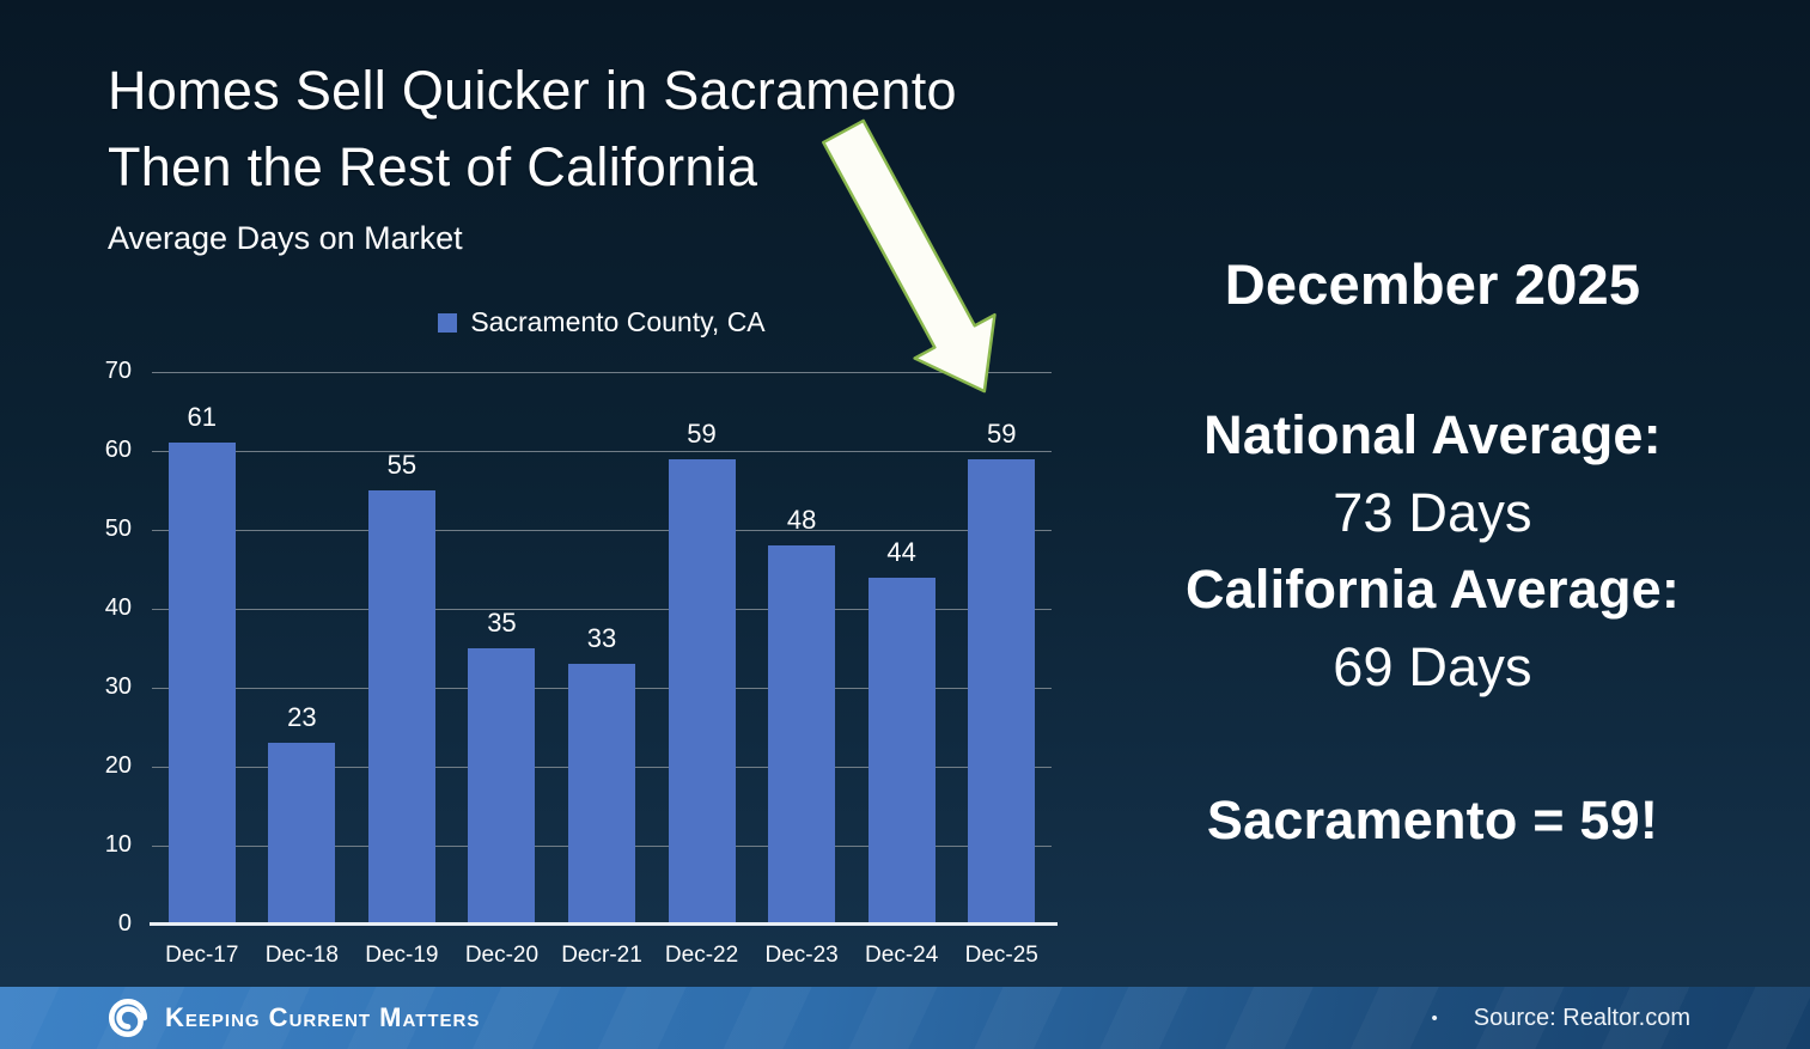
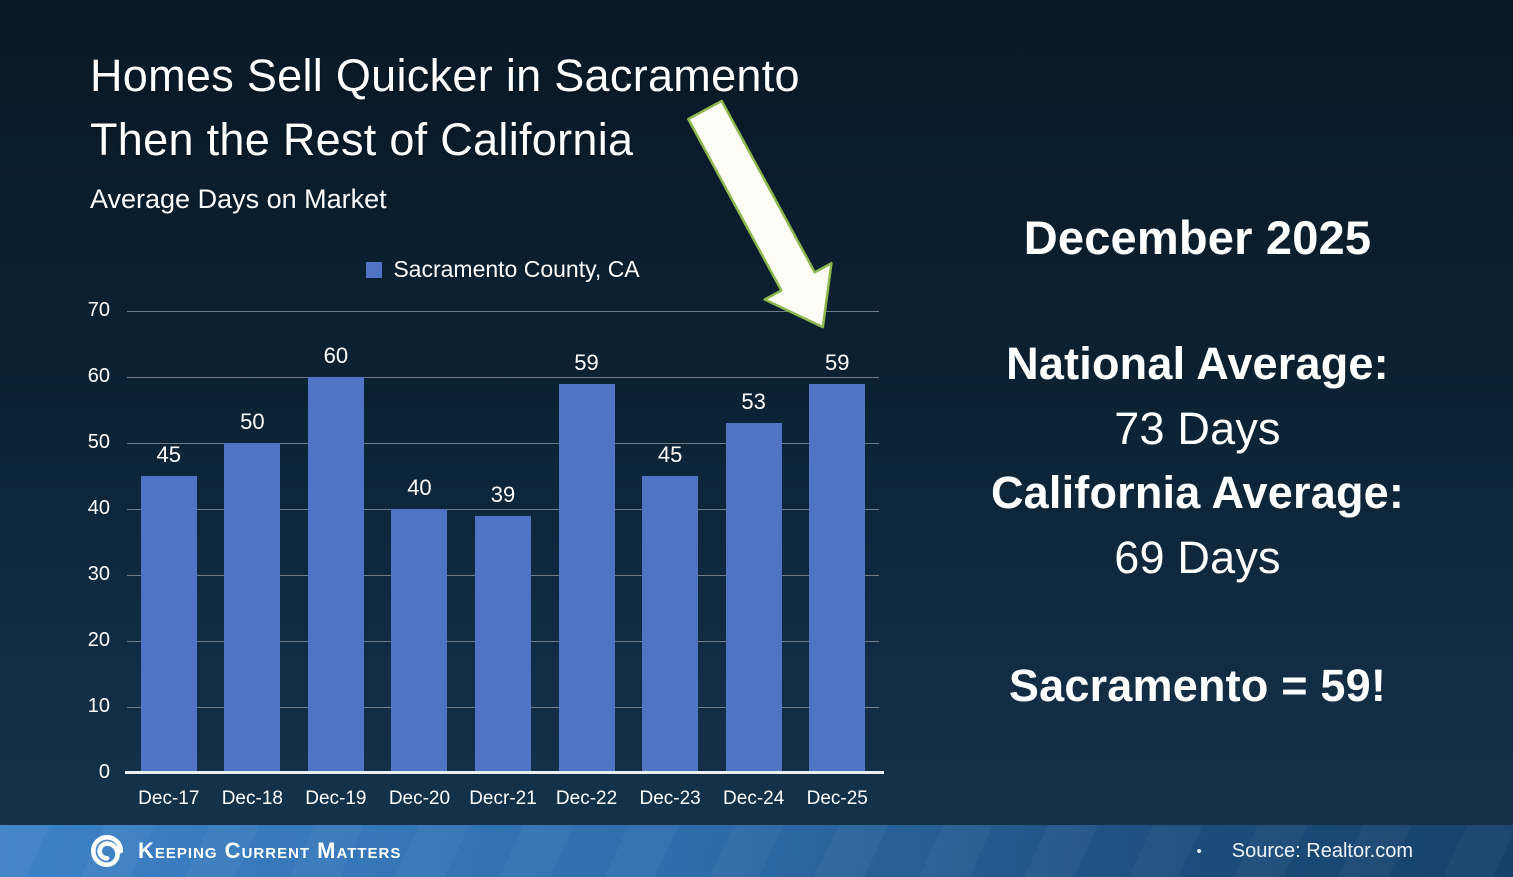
Dec-17: 61 -> 45
Dec-18: 23 -> 50
Dec-19: 55 -> 60
Dec-20: 35 -> 40
Decr-21: 33 -> 39
Dec-23: 48 -> 45
Dec-24: 44 -> 53
